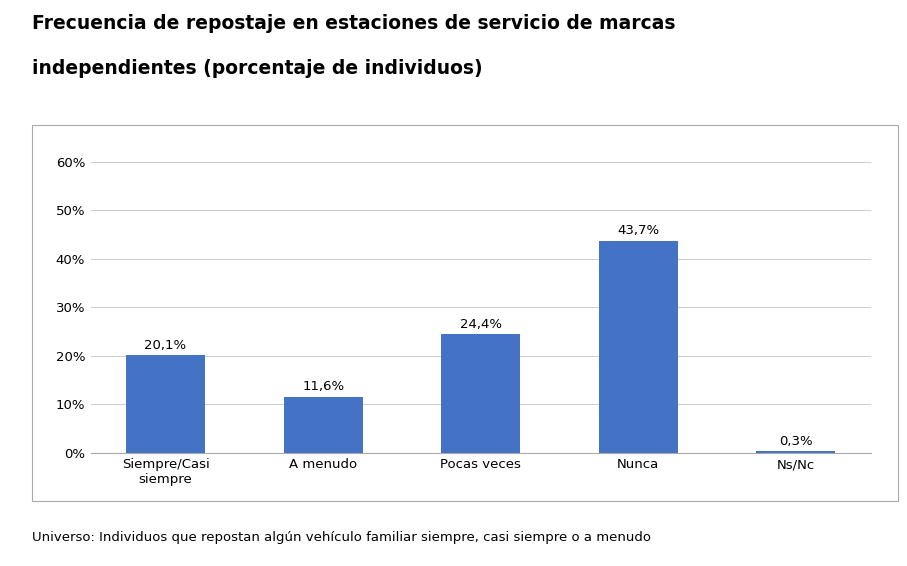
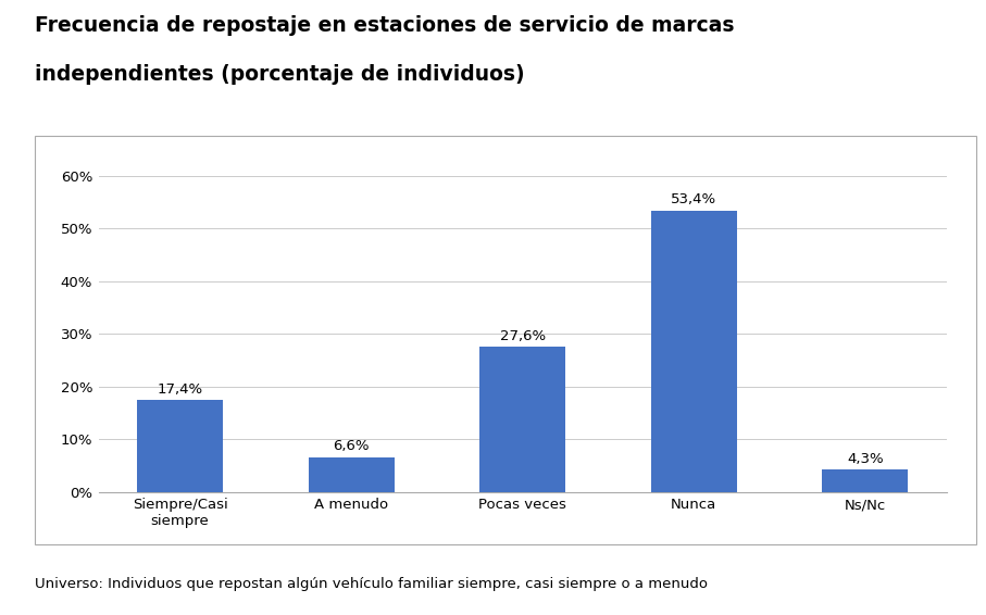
Siempre/Casi siempre: 20,1% -> 17,4%
A menudo: 11,6% -> 6,6%
Pocas veces: 24,4% -> 27,6%
Nunca: 43,7% -> 53,4%
Ns/Nc: 0,3% -> 4,3%
